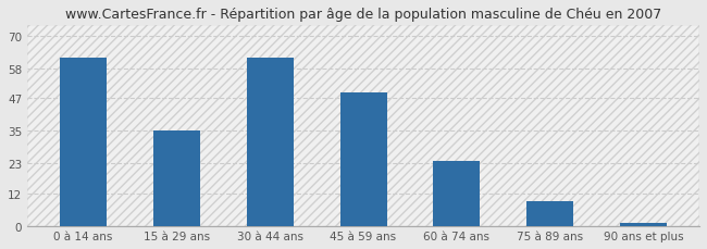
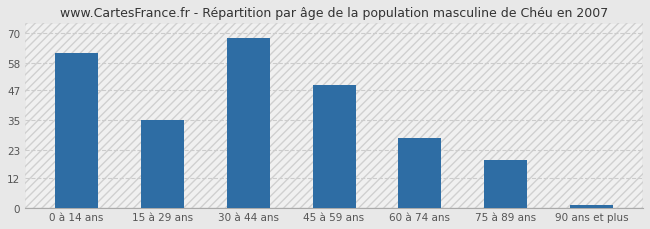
30 à 44 ans: 62 -> 68
60 à 74 ans: 24 -> 28
75 à 89 ans: 9 -> 19
